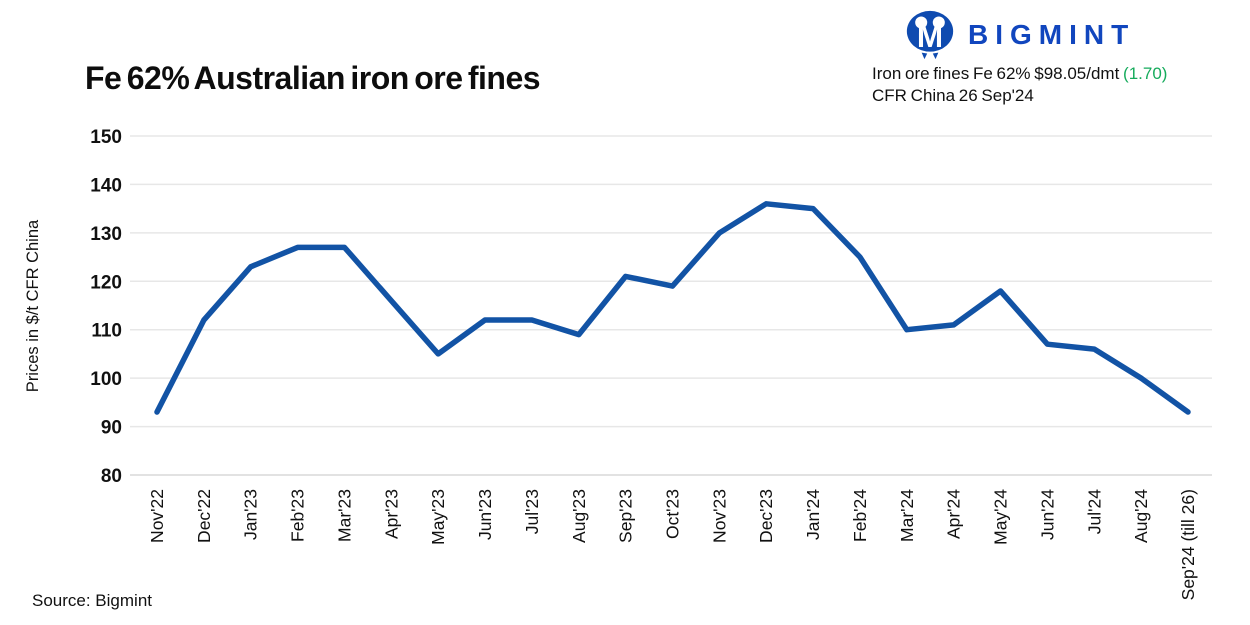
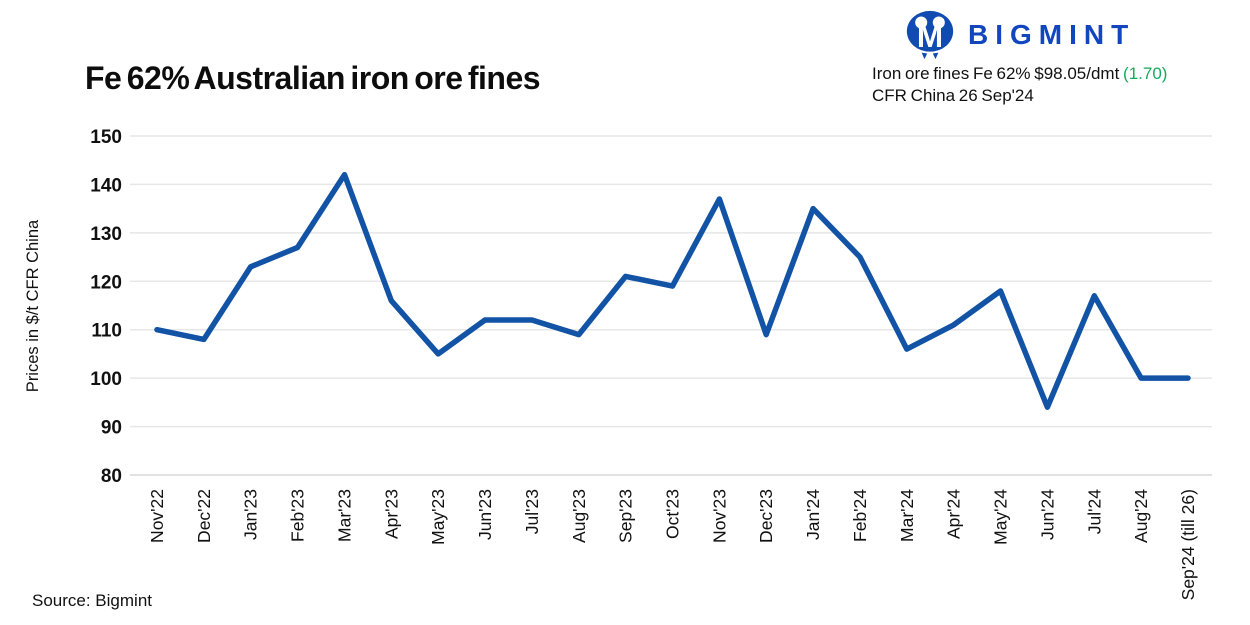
Nov'22: 93 -> 110
Dec'22: 112 -> 108
Mar'23: 127 -> 142
Nov'23: 130 -> 137
Dec'23: 136 -> 109
Mar'24: 110 -> 106
Jun'24: 107 -> 94
Jul'24: 106 -> 117
Sep'24 (till 26): 93 -> 100
